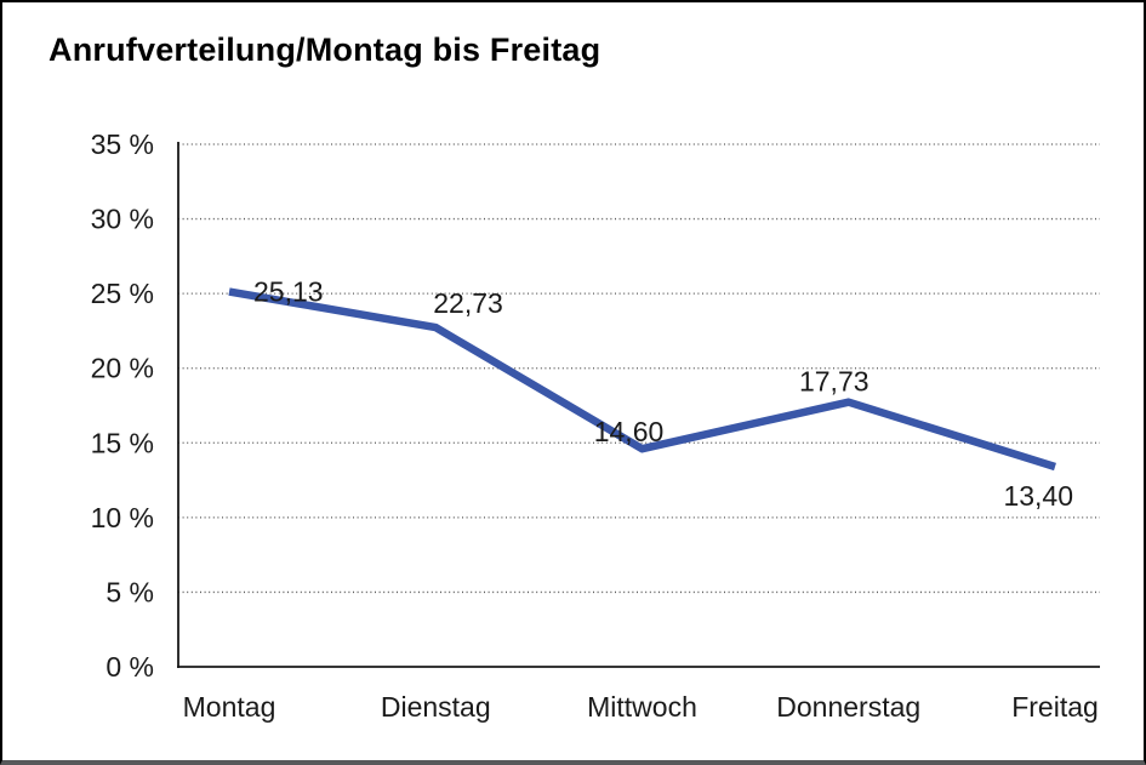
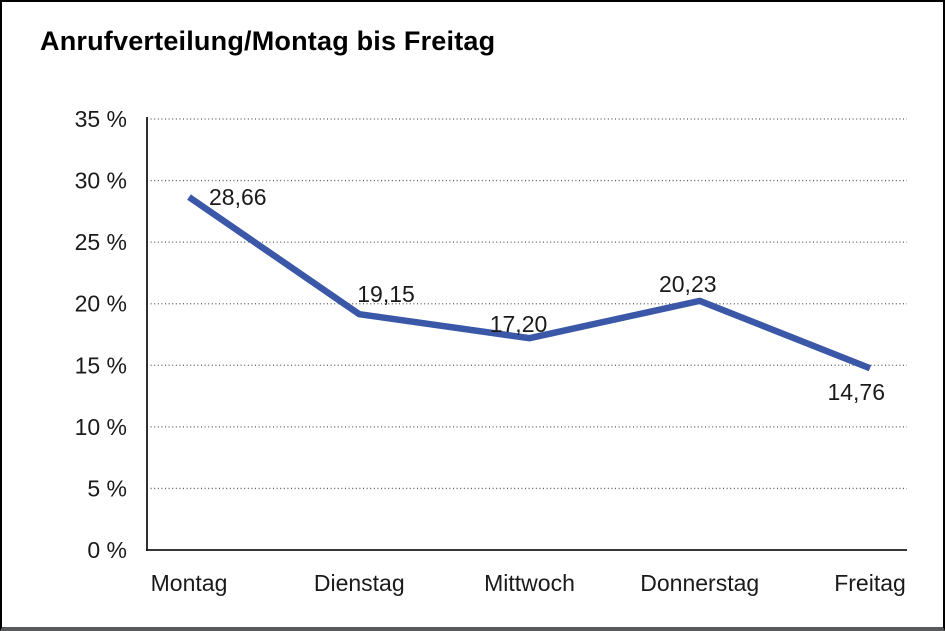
Montag: 25,13 -> 28,66
Dienstag: 22,73 -> 19,15
Mittwoch: 14,60 -> 17,20
Donnerstag: 17,73 -> 20,23
Freitag: 13,40 -> 14,76
